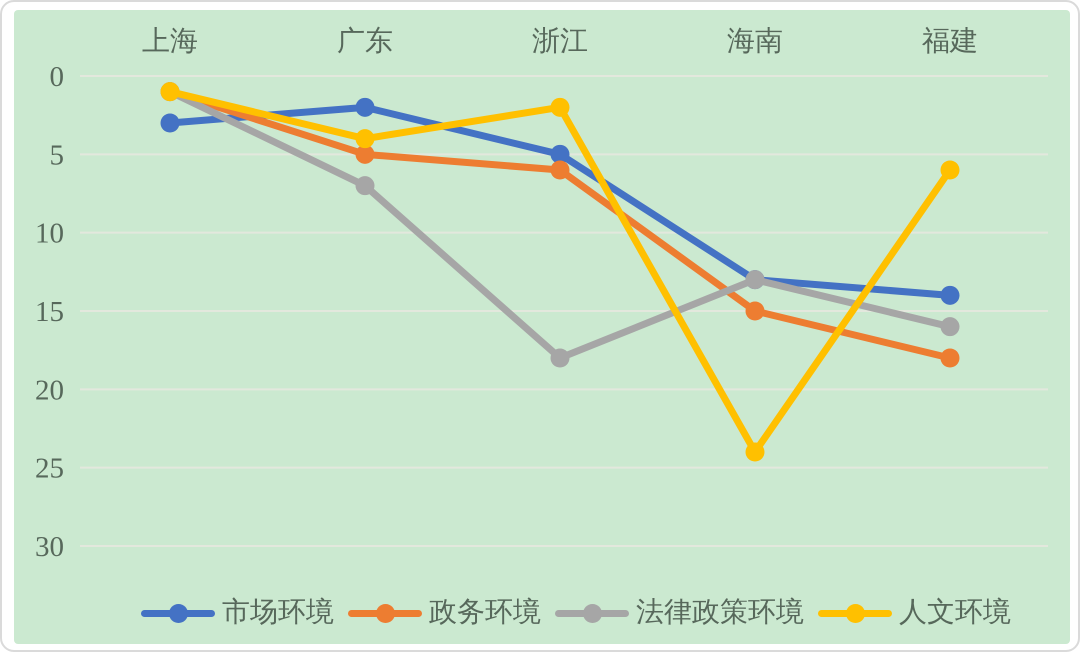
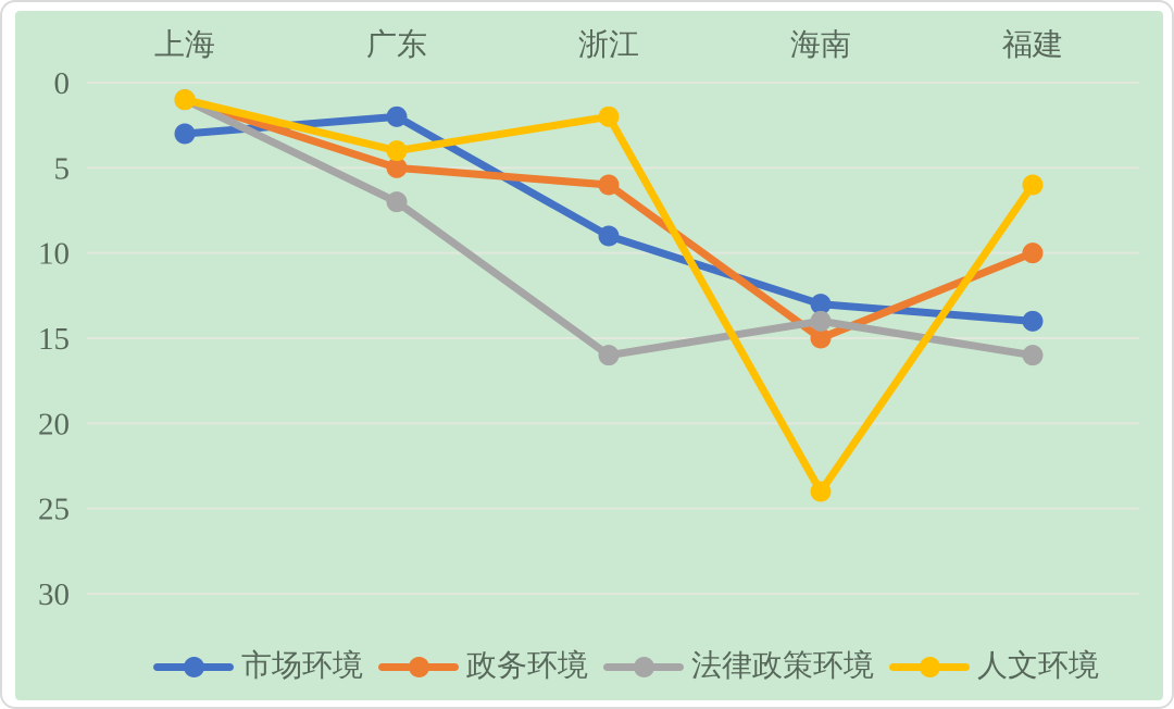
市场环境/浙江: 5 -> 9
法律政策环境/浙江: 18 -> 16
法律政策环境/海南: 13 -> 14
政务环境/福建: 18 -> 10
